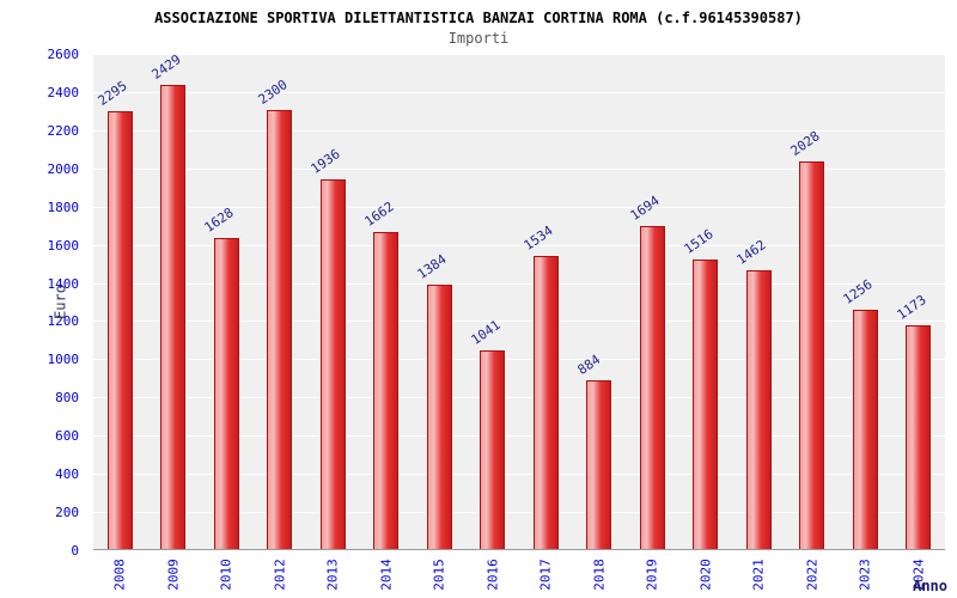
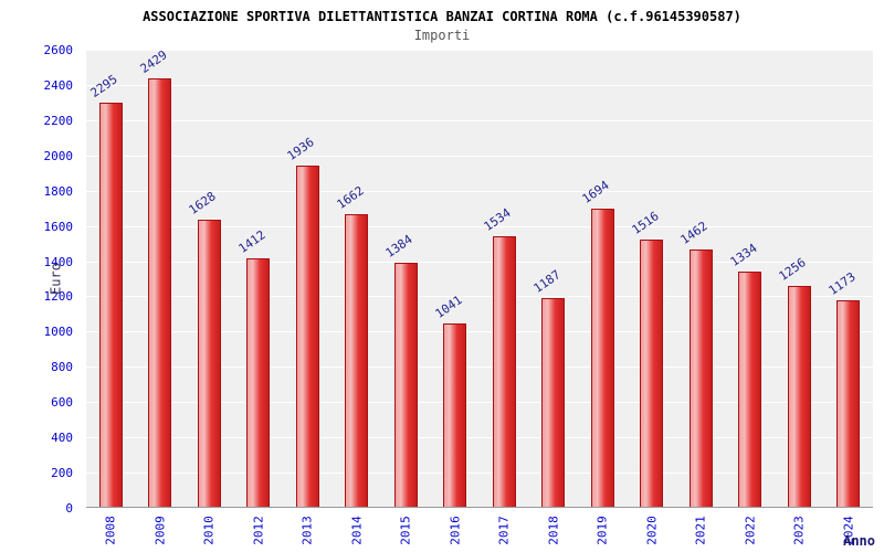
2012: 2300 -> 1412
2018: 884 -> 1187
2022: 2028 -> 1334
